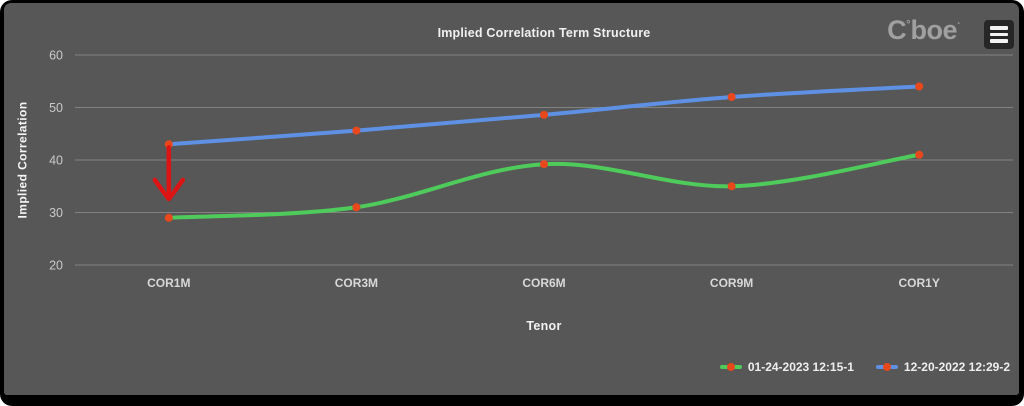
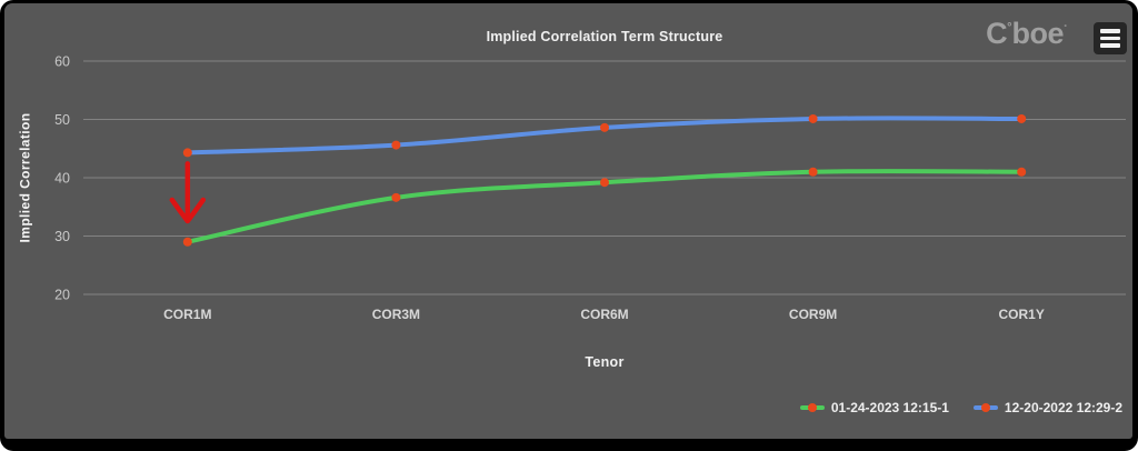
12-20-2022 12:29-2/COR1M: 43 -> 44
01-24-2023 12:15-1/COR3M: 31 -> 37
01-24-2023 12:15-1/COR9M: 35 -> 41
12-20-2022 12:29-2/COR9M: 52 -> 50
12-20-2022 12:29-2/COR1Y: 54 -> 50
